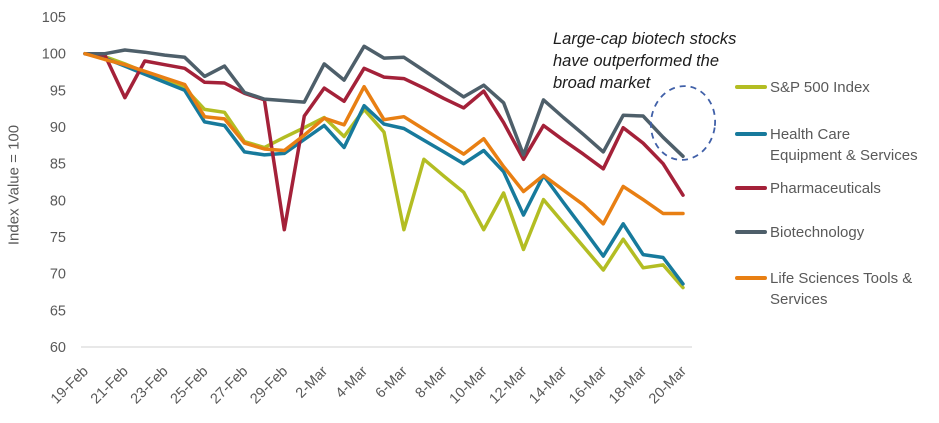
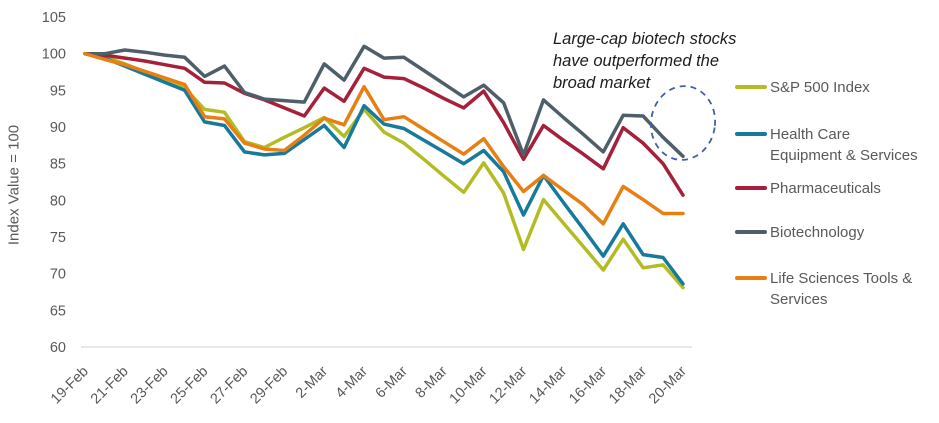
Pharmaceuticals/21-Feb: 94 -> 99
Pharmaceuticals/29-Feb: 76 -> 93
S&P 500 Index/6-Mar: 76 -> 88
S&P 500 Index/10-Mar: 76 -> 85
